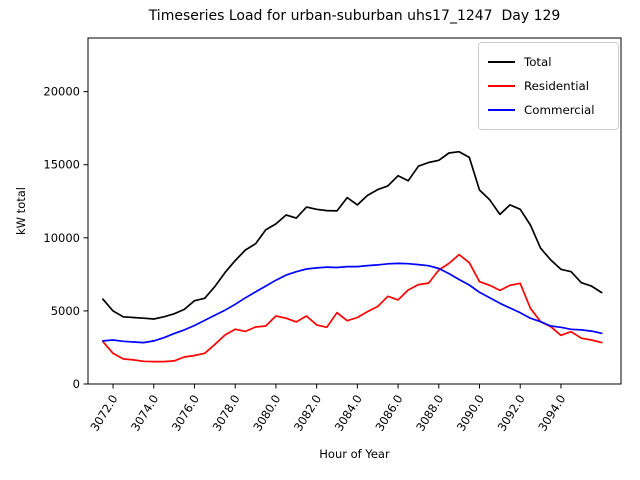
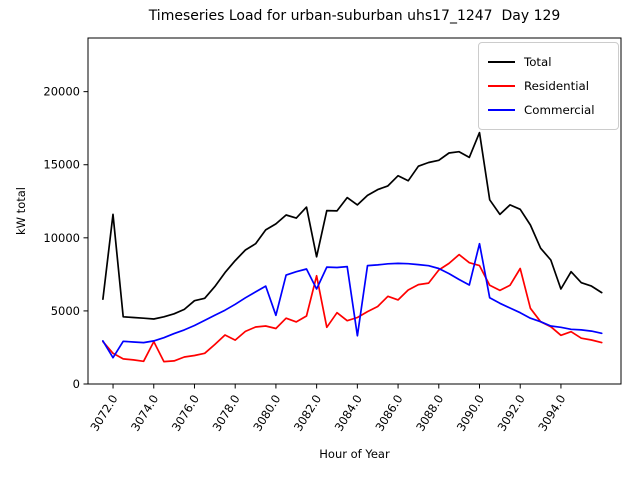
Total/3072.0: 5000 -> 11600
Commercial/3072.0: 3000 -> 1800
Residential/3074.0: 1500 -> 2900
Residential/3078.0: 3800 -> 3000
Residential/3080.0: 4600 -> 3800
Commercial/3080.0: 7100 -> 4700
Total/3082.0: 12000 -> 8700
Residential/3082.0: 4000 -> 7400
Commercial/3082.0: 7900 -> 6500
Commercial/3084.0: 8000 -> 3300
Total/3090.0: 13300 -> 17200
Residential/3090.0: 7000 -> 8100
Commercial/3090.0: 6300 -> 9600
Residential/3092.0: 6900 -> 7900
Total/3094.0: 7800 -> 6500
